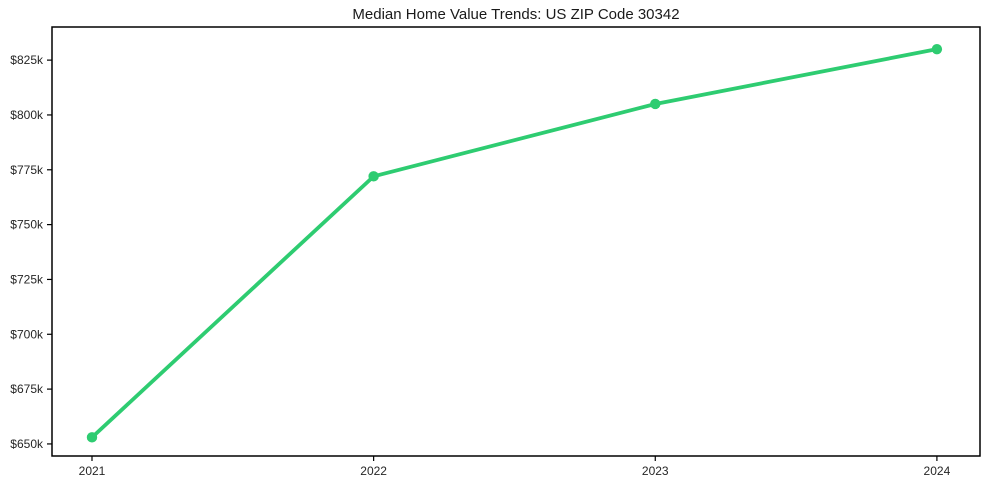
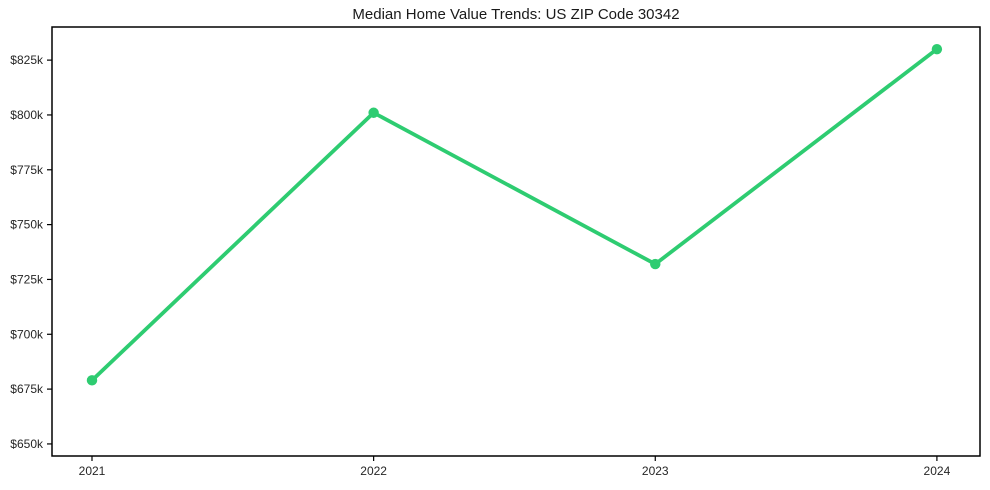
2021: $653k -> $679k
2022: $772k -> $801k
2023: $805k -> $732k
